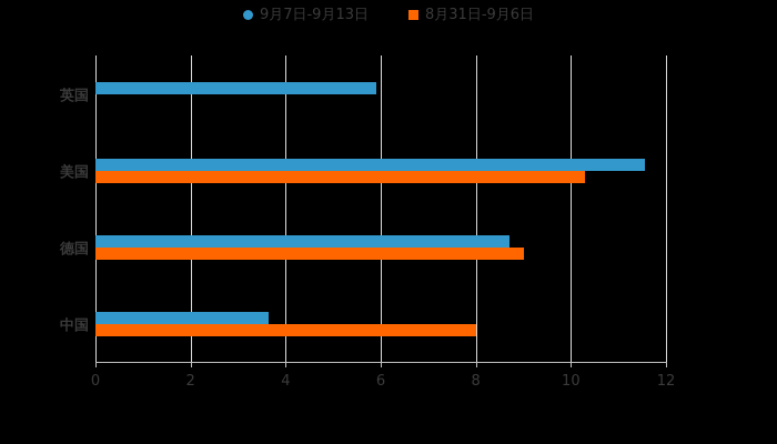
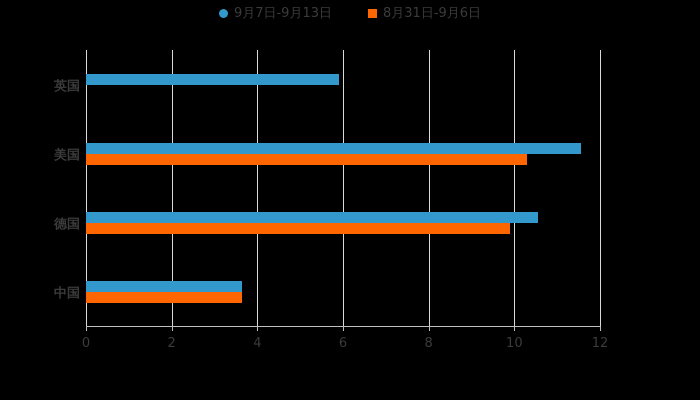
9月7日-9月13日/德国: 8.7 -> 10.6
8月31日-9月6日/德国: 9.0 -> 9.9
8月31日-9月6日/中国: 8.0 -> 3.6
